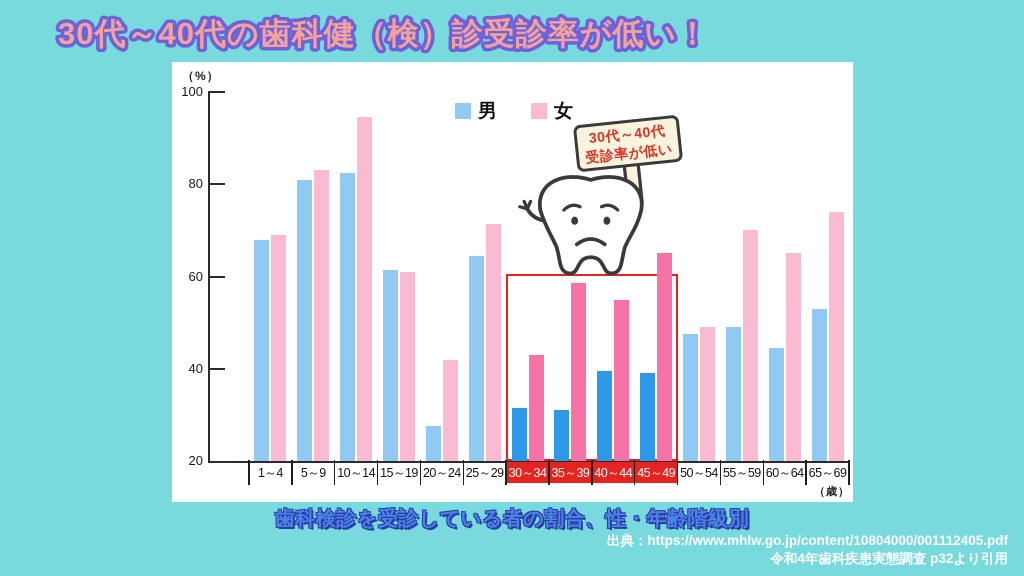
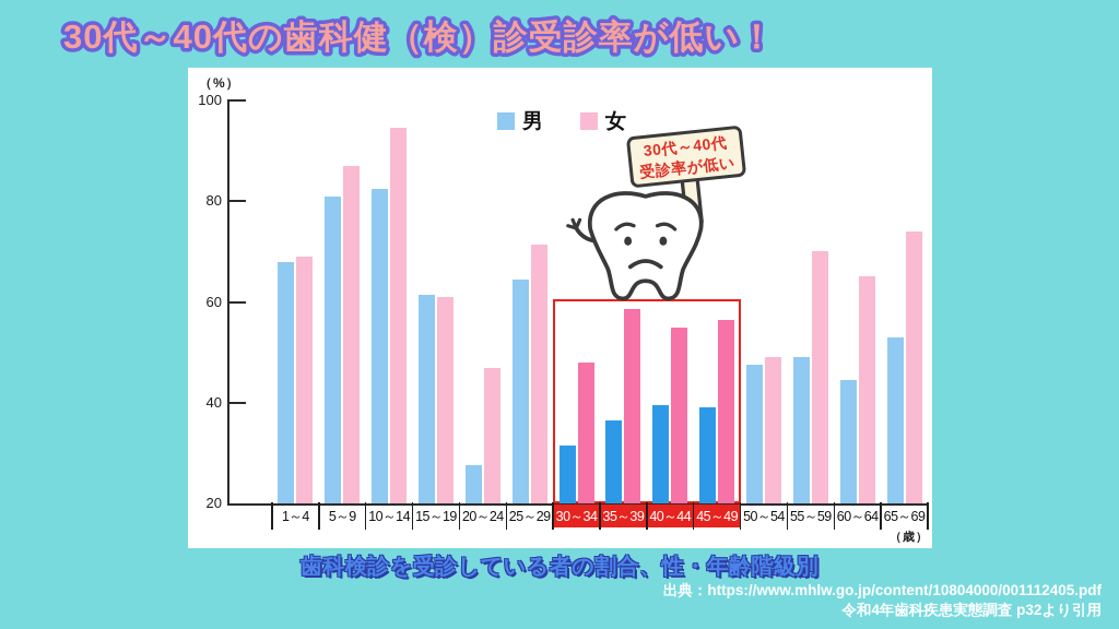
女/5～9: 83 -> 87
女/20～24: 42 -> 47
女/30～34: 43 -> 48
男/35～39: 31 -> 36
女/45～49: 65 -> 56
